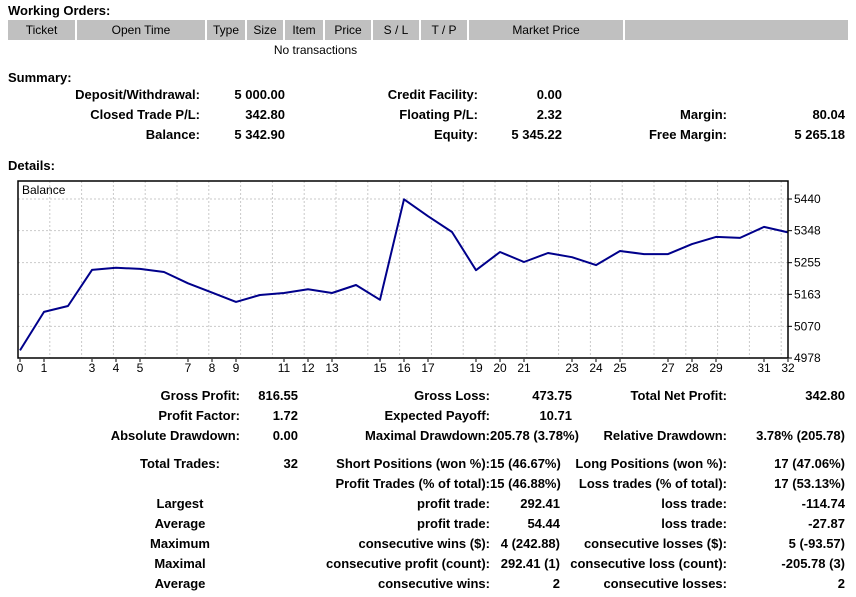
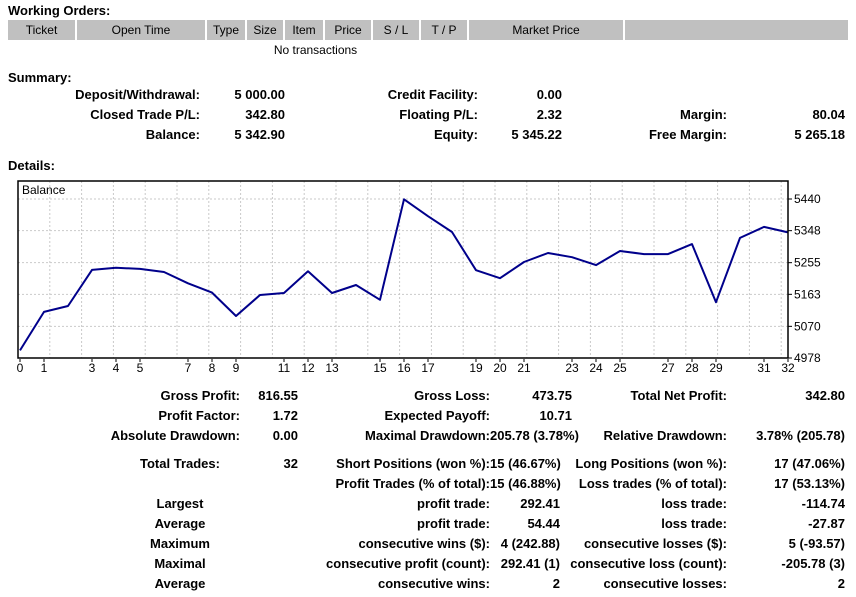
9: 5140 -> 5100
12: 5180 -> 5230
20: 5290 -> 5210
29: 5330 -> 5140
